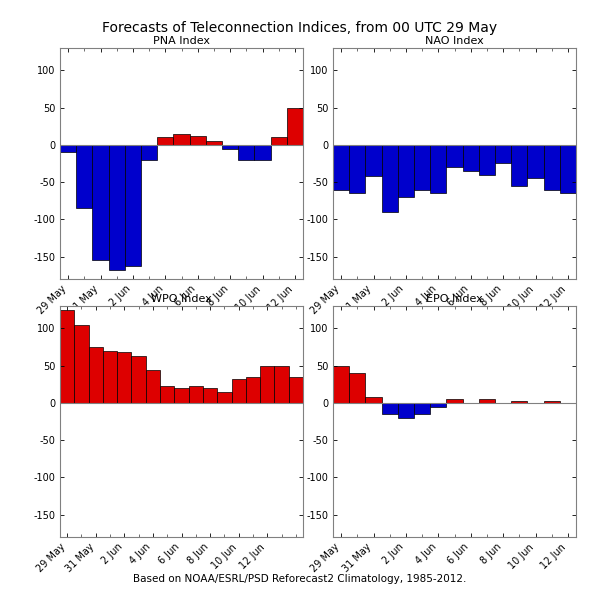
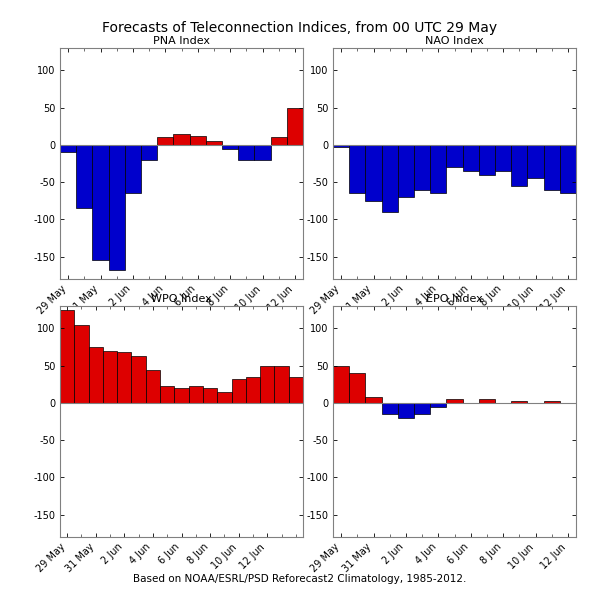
PNA Index/2 Jun: -162 -> -65
NAO Index/29 May: -60 -> -3
NAO Index/31 May: -42 -> -75
NAO Index/8 Jun: -24 -> -35
